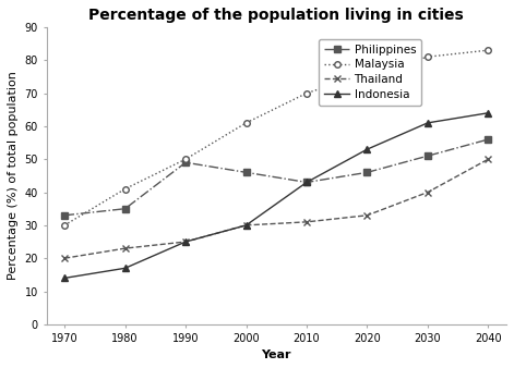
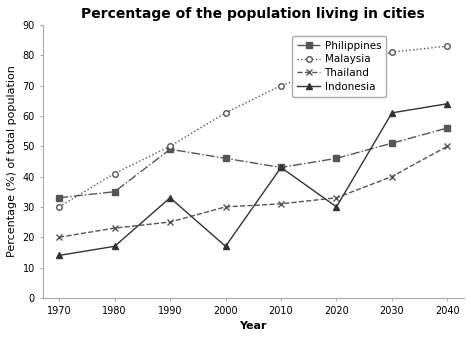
Indonesia/1990: 25 -> 33
Indonesia/2000: 30 -> 17
Indonesia/2020: 53 -> 30
